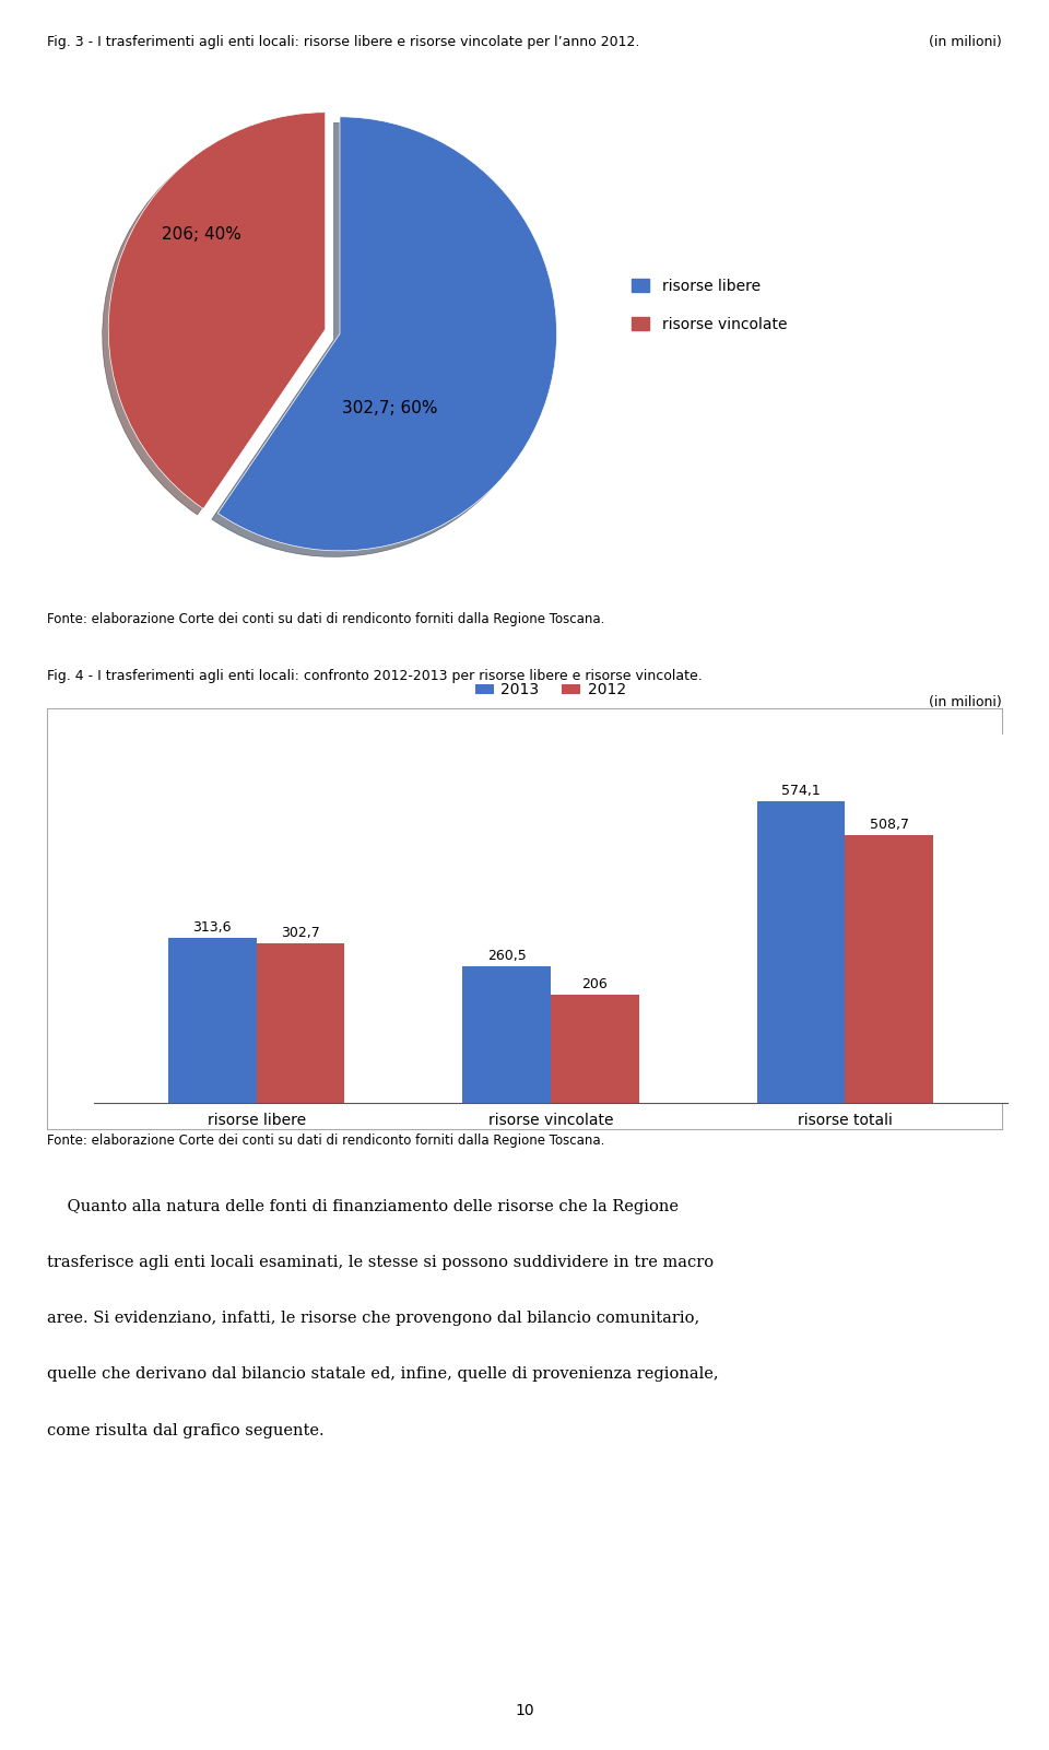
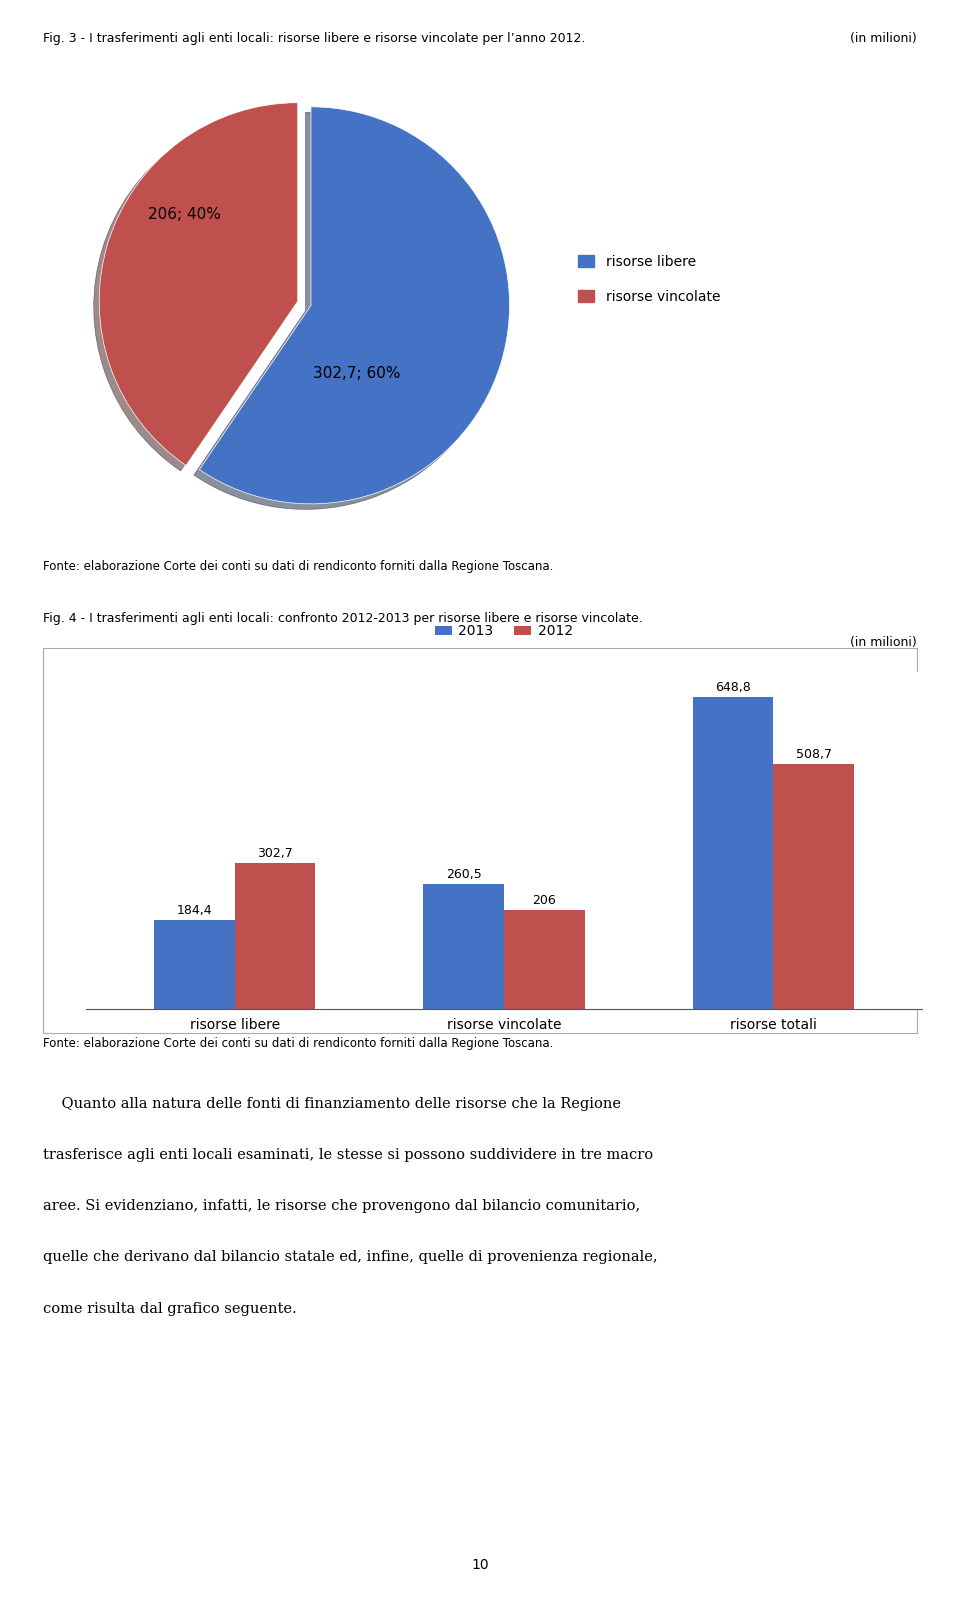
2013/risorse libere: 313,6 -> 184,4
2013/risorse totali: 574,1 -> 648,8
